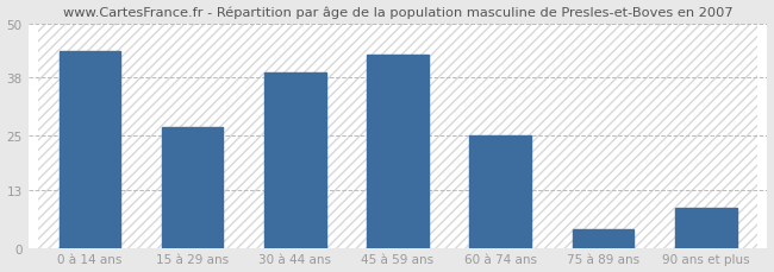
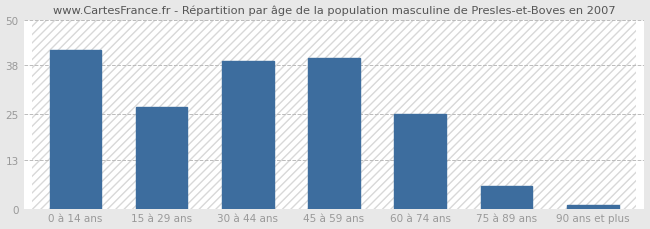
0 à 14 ans: 44 -> 42
45 à 59 ans: 43 -> 40
75 à 89 ans: 4 -> 6
90 ans et plus: 9 -> 1
